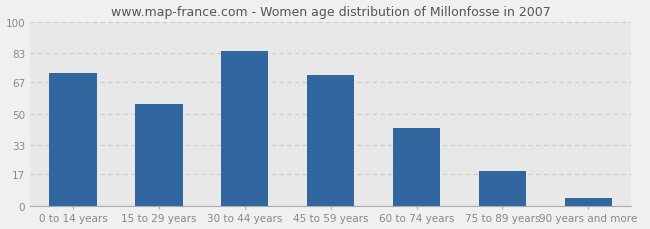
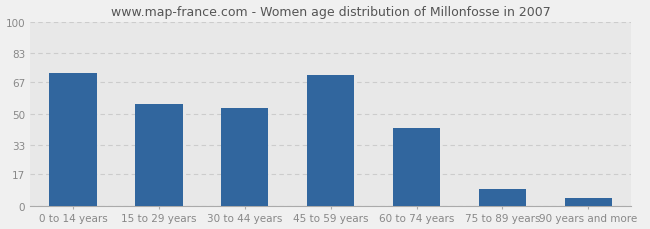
30 to 44 years: 84 -> 53
75 to 89 years: 19 -> 9
